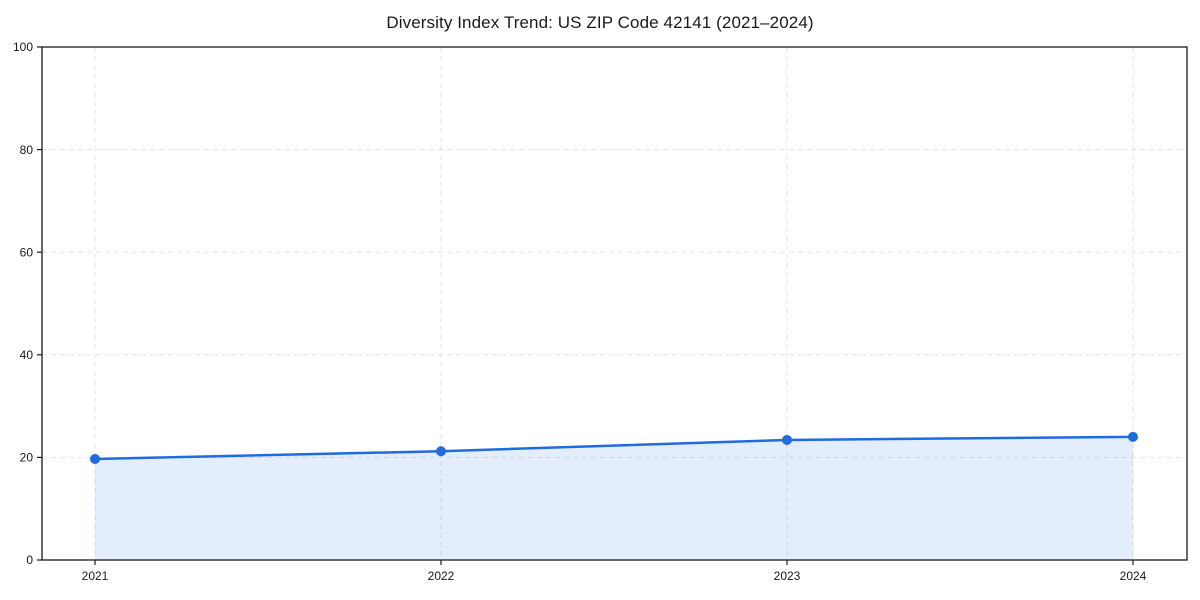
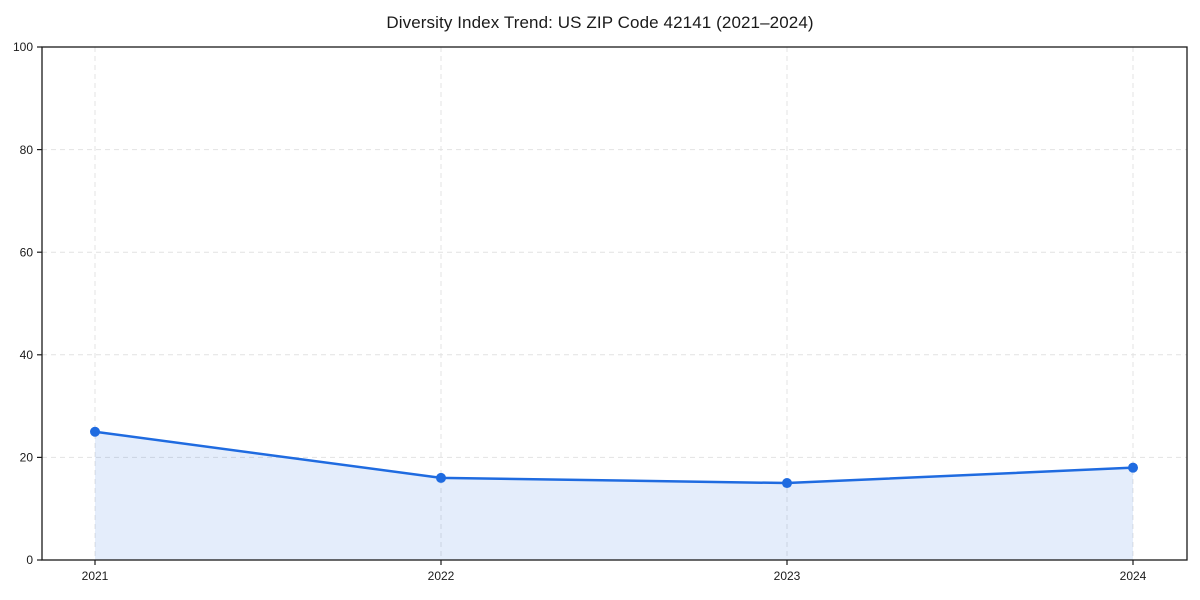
2021: 20 -> 25
2022: 21 -> 16
2023: 23 -> 15
2024: 24 -> 18
